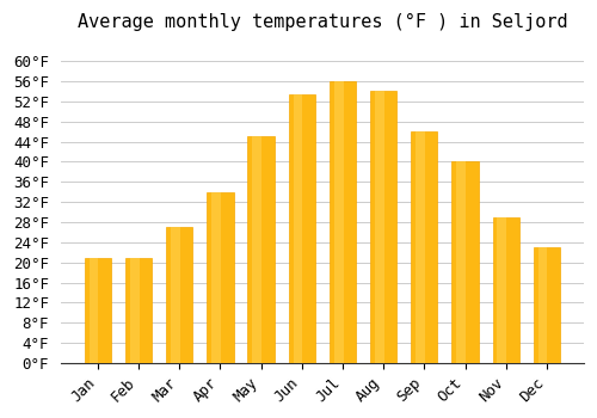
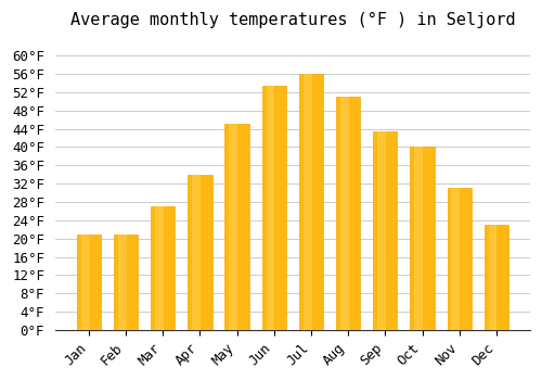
Aug: 54.0°F -> 51.0°F
Sep: 46.0°F -> 43.5°F
Nov: 29.0°F -> 31.0°F
